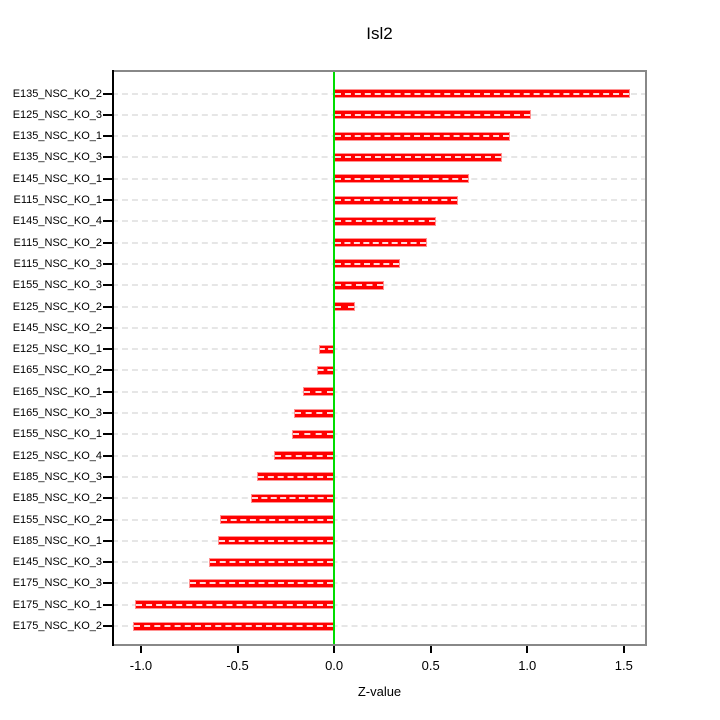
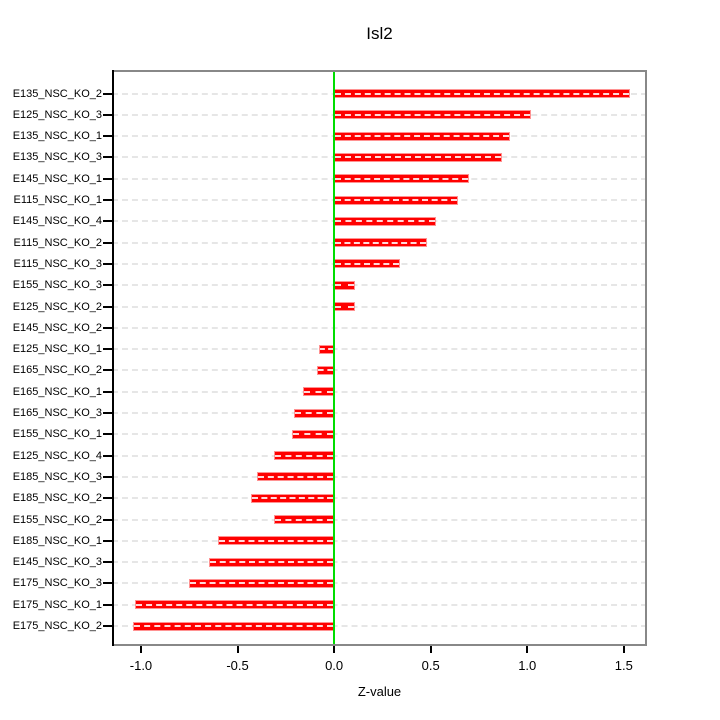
E155_NSC_KO_3: 0.26 -> 0.11
E155_NSC_KO_2: -0.59 -> -0.31
